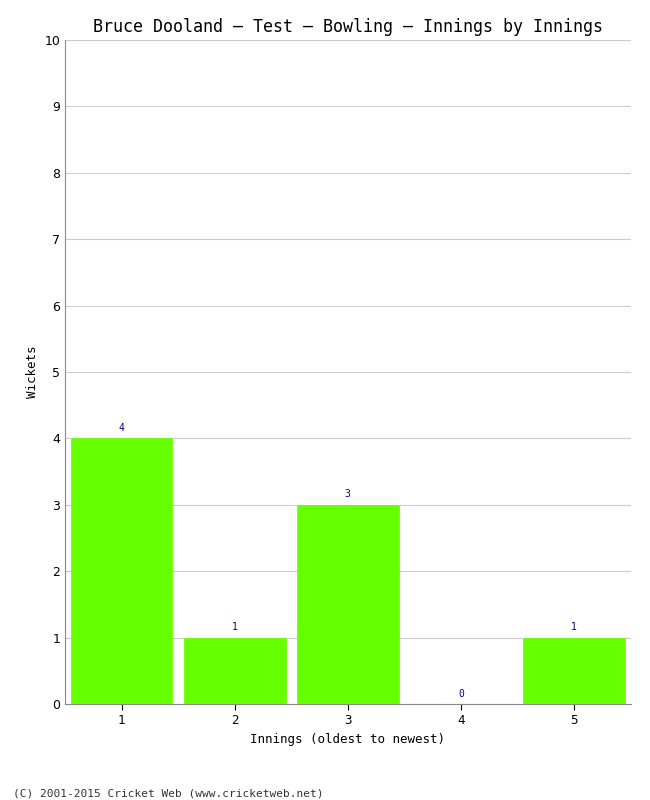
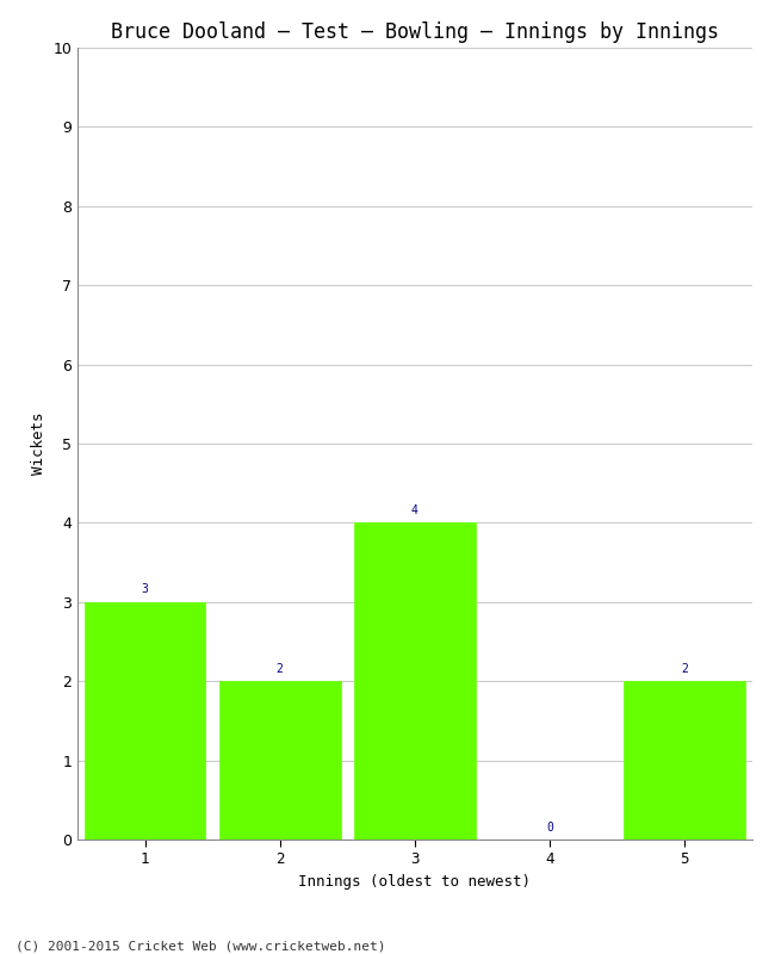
1: 4 -> 3
2: 1 -> 2
3: 3 -> 4
5: 1 -> 2
